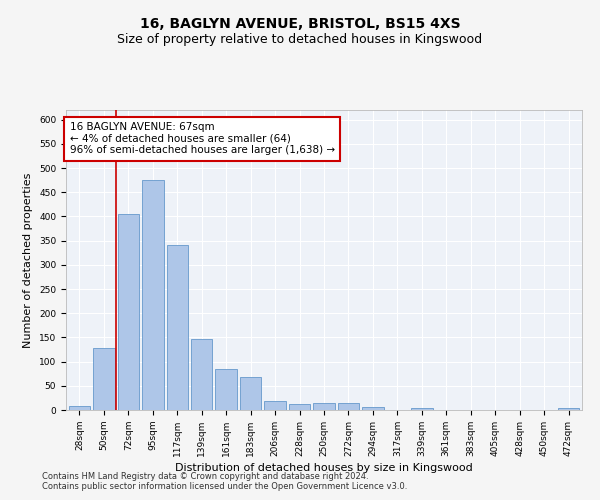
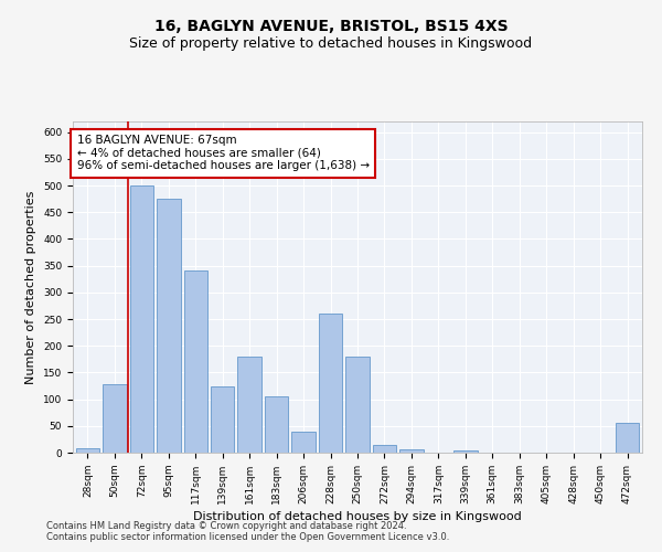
72sqm: 405 -> 500
139sqm: 146 -> 125
161sqm: 85 -> 180
183sqm: 68 -> 105
206sqm: 19 -> 40
228sqm: 12 -> 260
250sqm: 15 -> 180
472sqm: 5 -> 55
